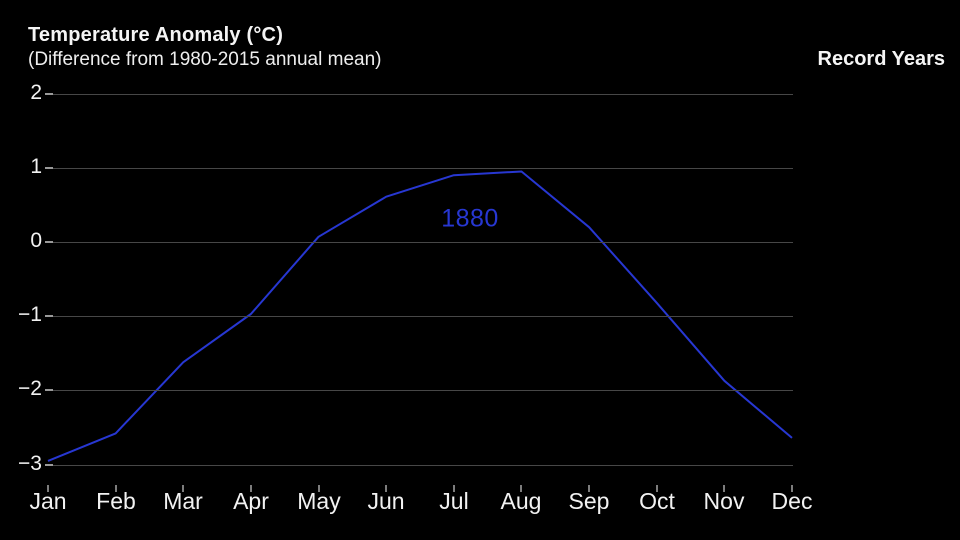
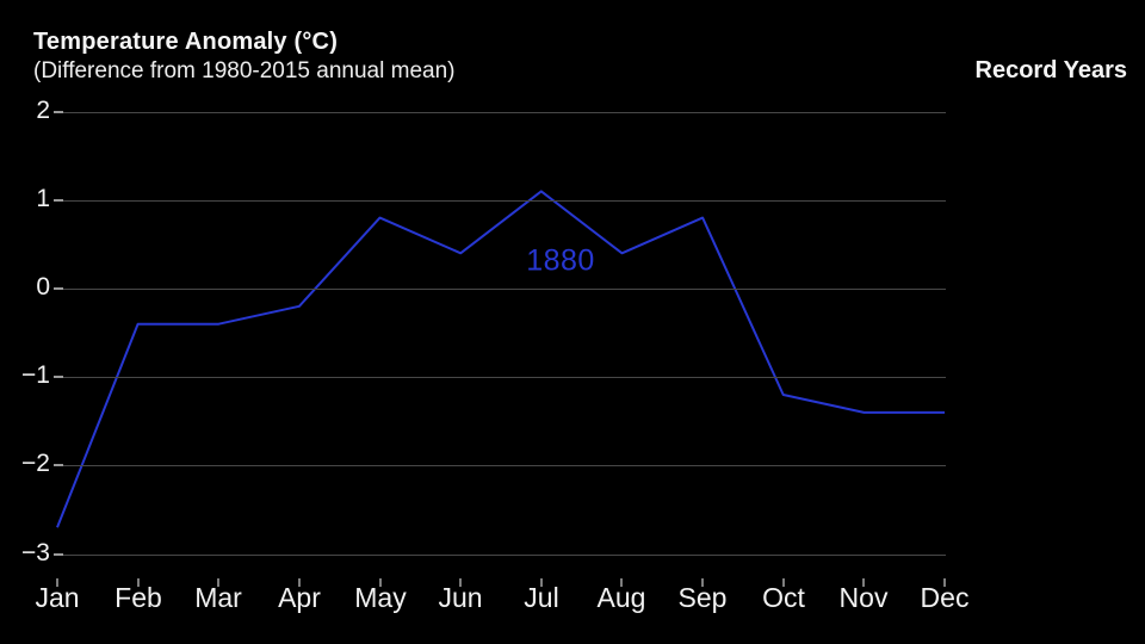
Jan: -3.0 -> -2.7
Feb: -2.6 -> -0.4
Mar: -1.6 -> -0.4
Apr: -1.0 -> -0.2
May: 0.1 -> 0.8
Jun: 0.6 -> 0.4
Jul: 0.9 -> 1.1
Aug: 0.9 -> 0.4
Sep: 0.2 -> 0.8
Oct: -0.8 -> -1.2
Nov: -1.9 -> -1.4
Dec: -2.6 -> -1.4
